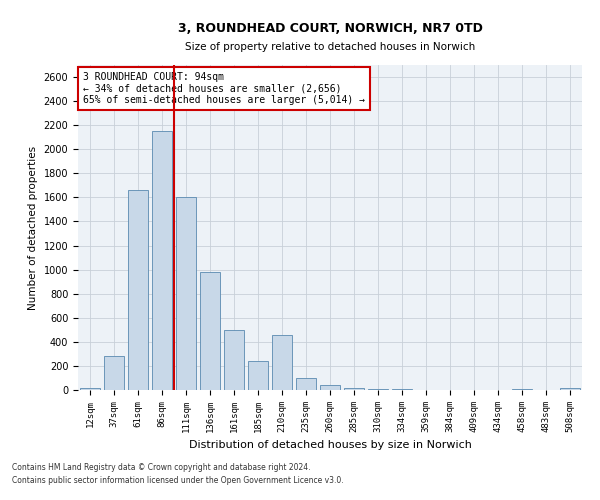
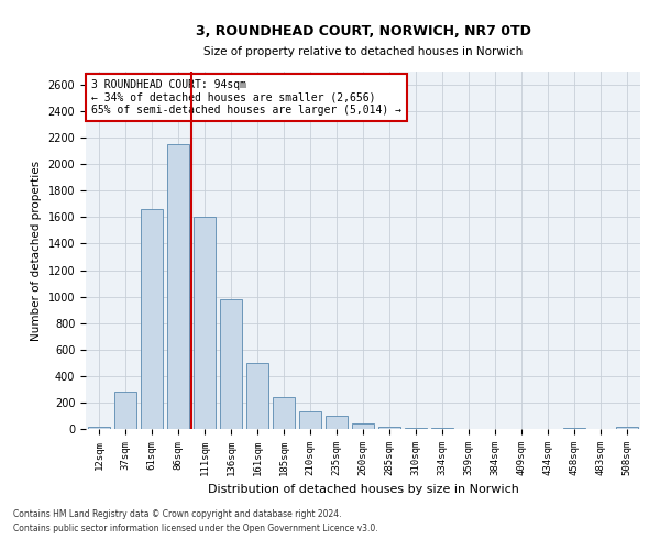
210sqm: 460 -> 130
